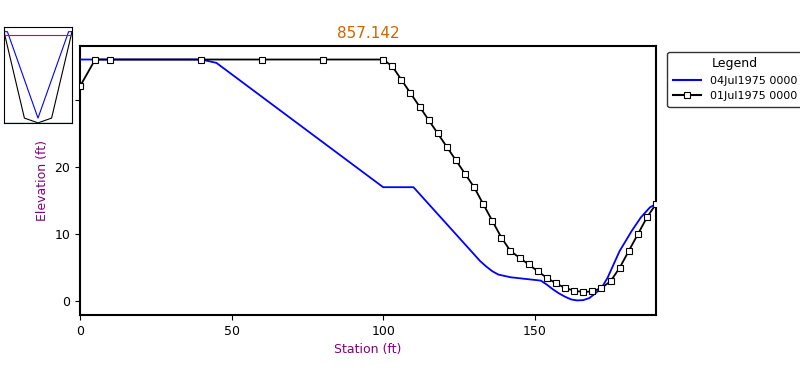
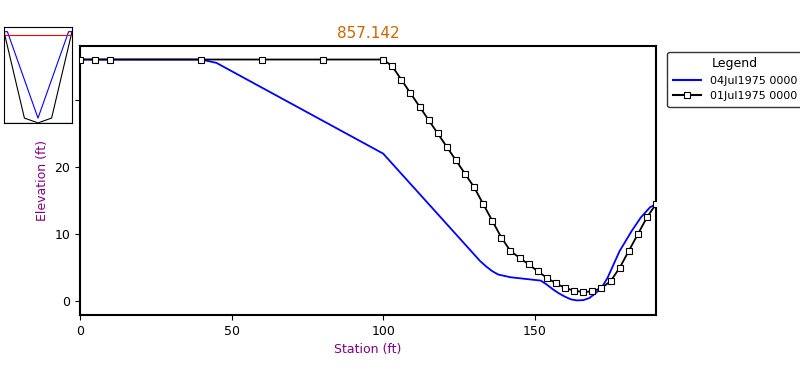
857.142/01Jul1975 0000/0: 32.0 -> 36.0
857.142/04Jul1975 0000/100: 17.0 -> 22.0
